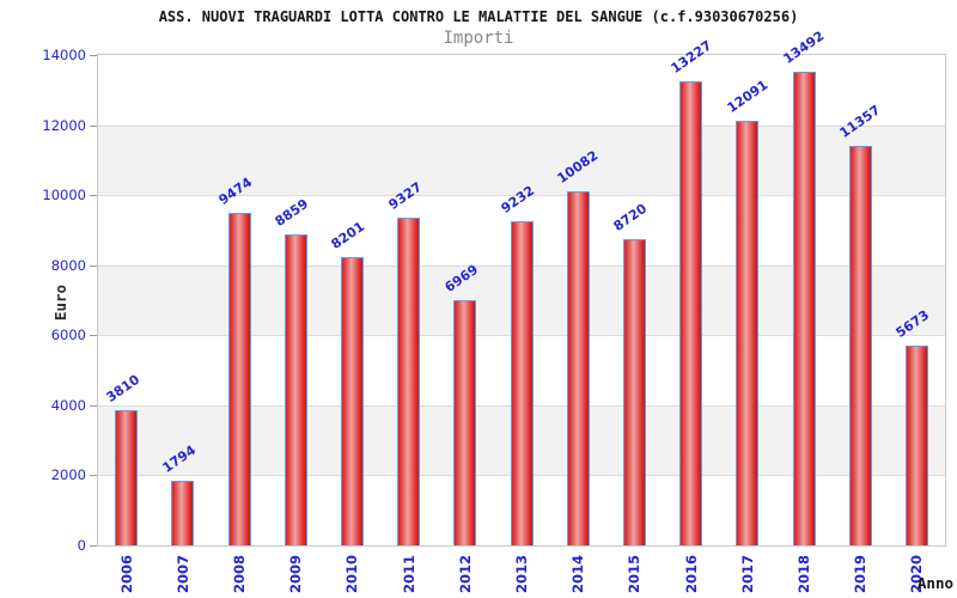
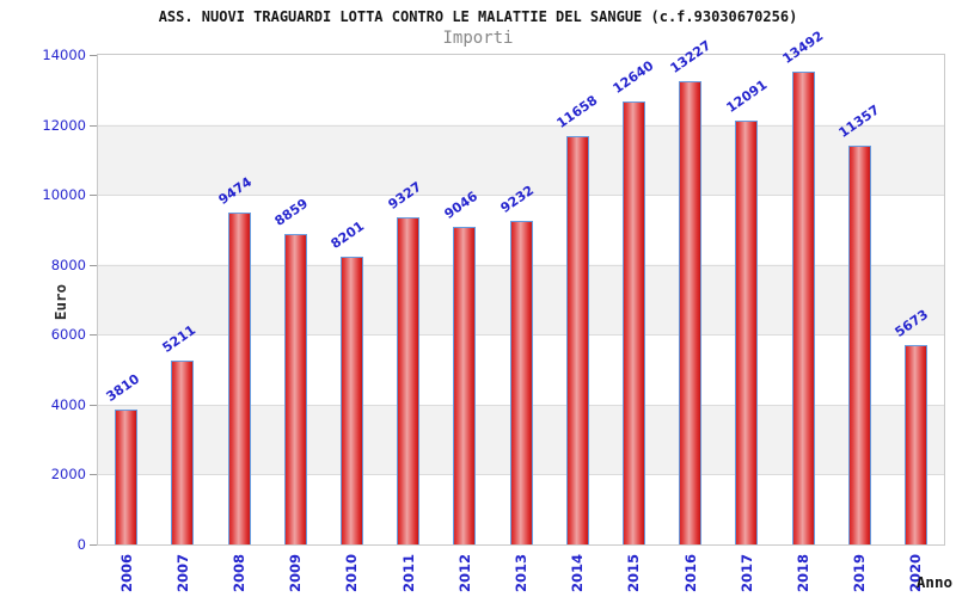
2007: 1794 -> 5211
2012: 6969 -> 9046
2014: 10082 -> 11658
2015: 8720 -> 12640
